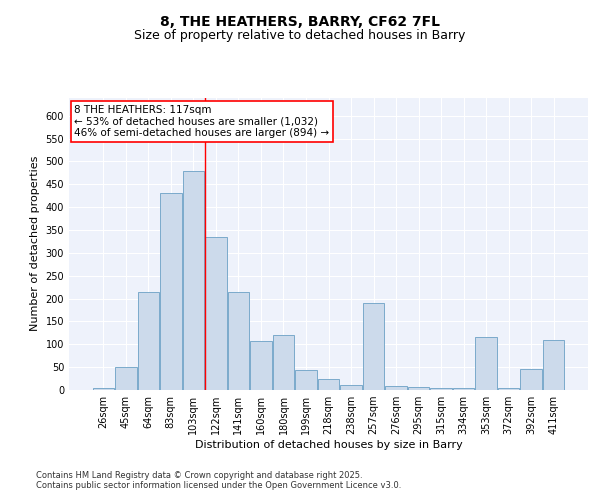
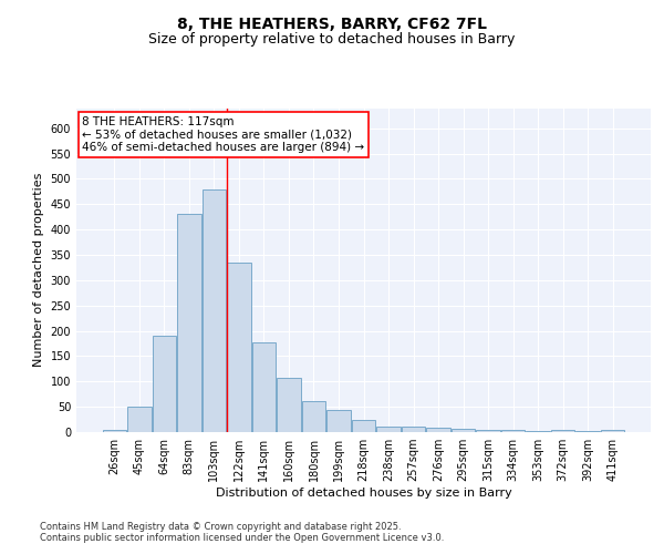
64sqm: 215 -> 190
141sqm: 215 -> 178
180sqm: 120 -> 62
257sqm: 190 -> 11
353sqm: 115 -> 3
392sqm: 45 -> 3
411sqm: 110 -> 4
